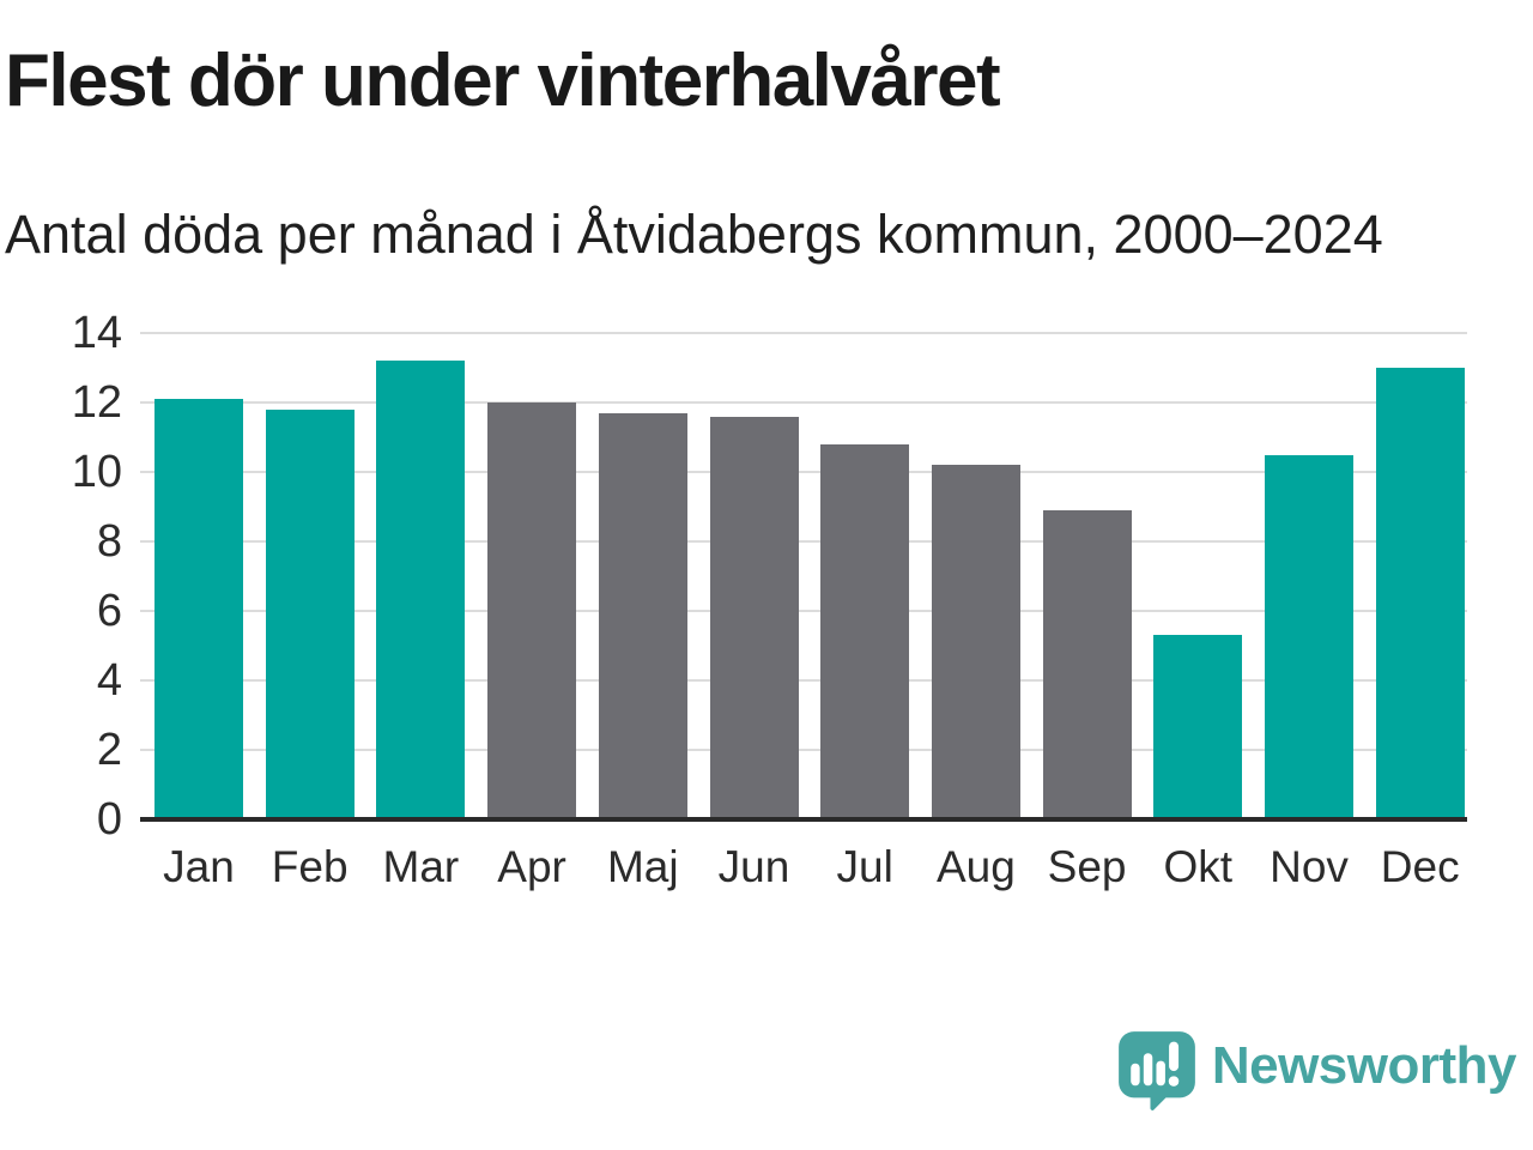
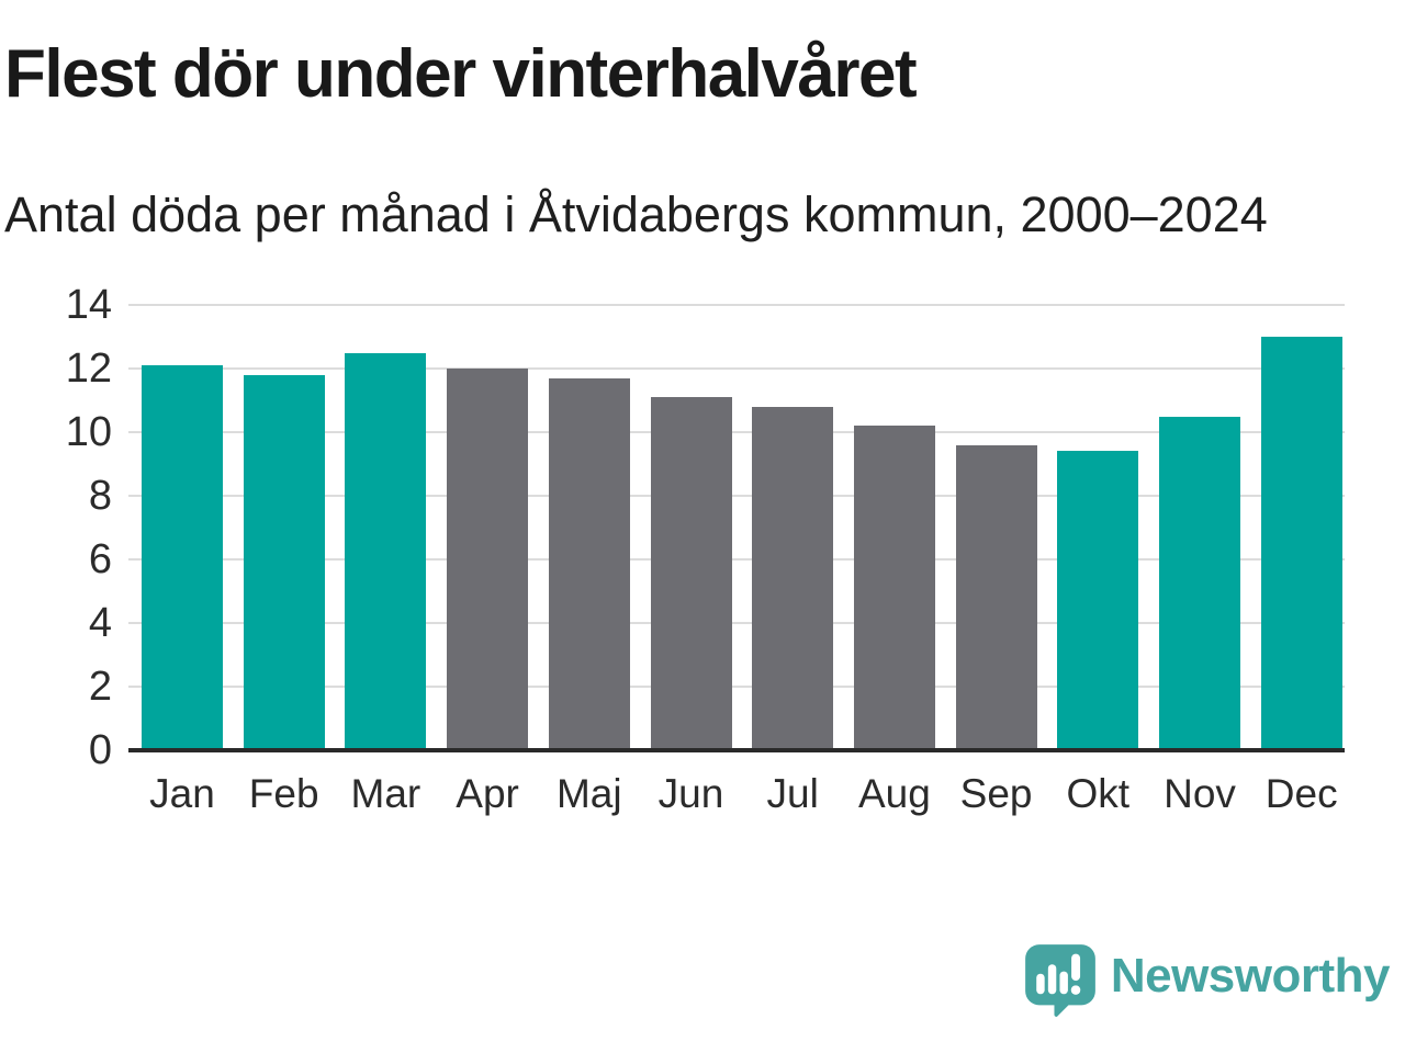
Mar: 13.2 -> 12.5
Jun: 11.6 -> 11.1
Sep: 8.9 -> 9.6
Okt: 5.3 -> 9.4
